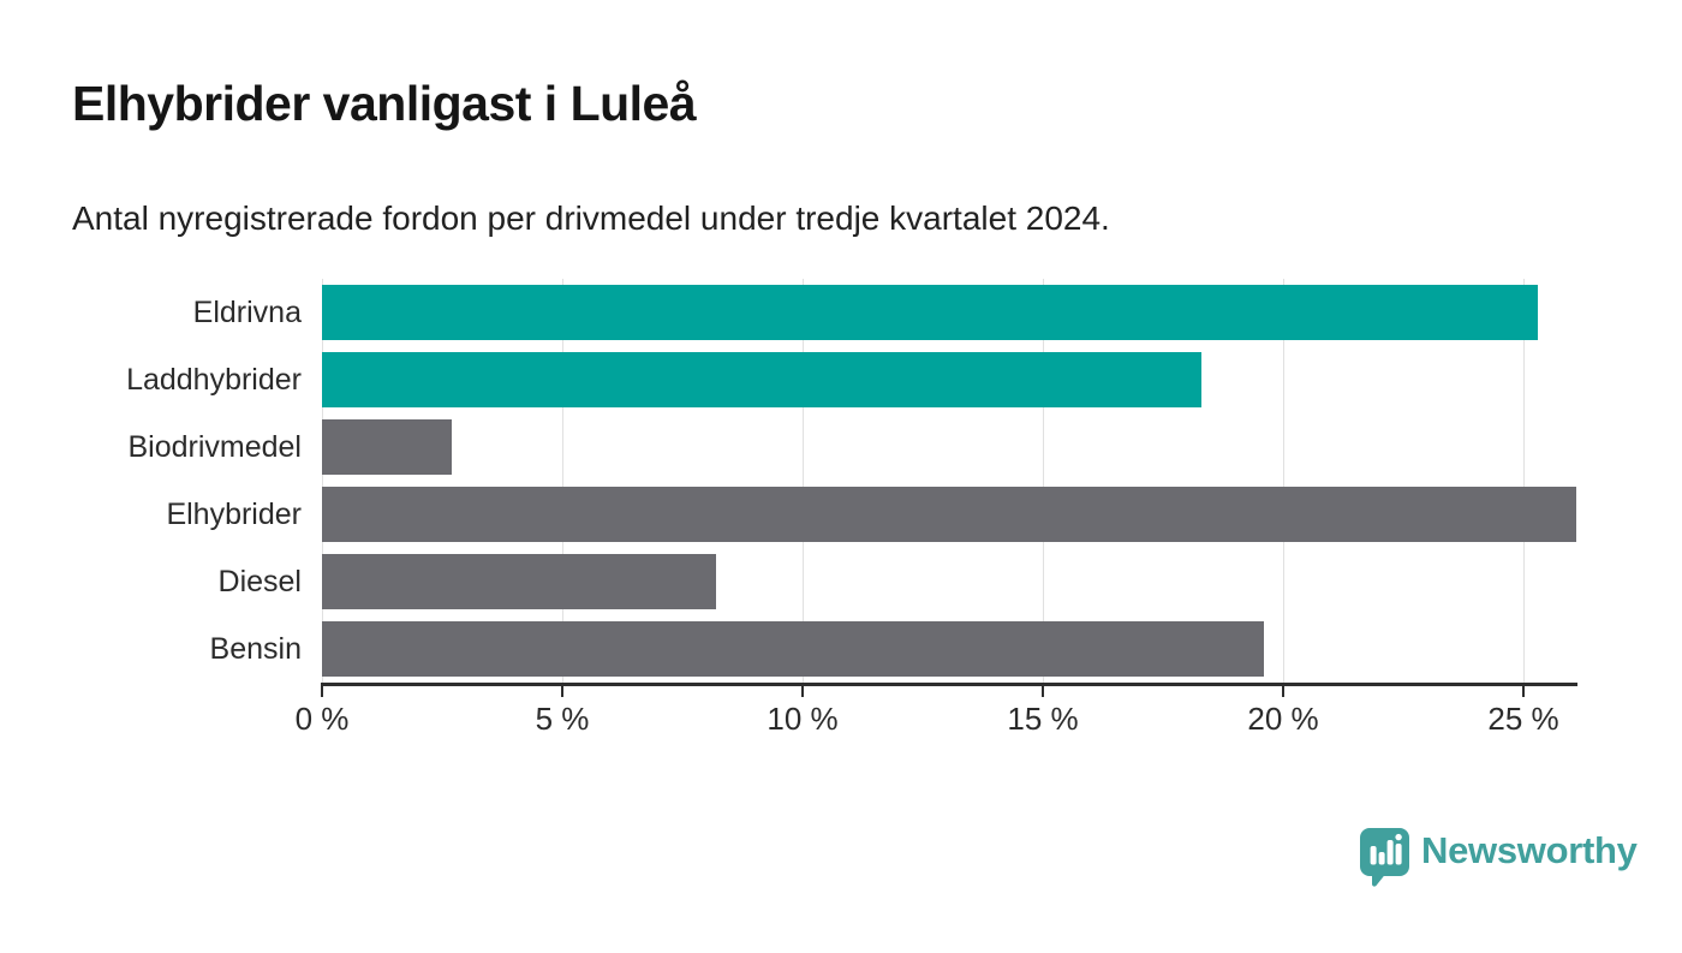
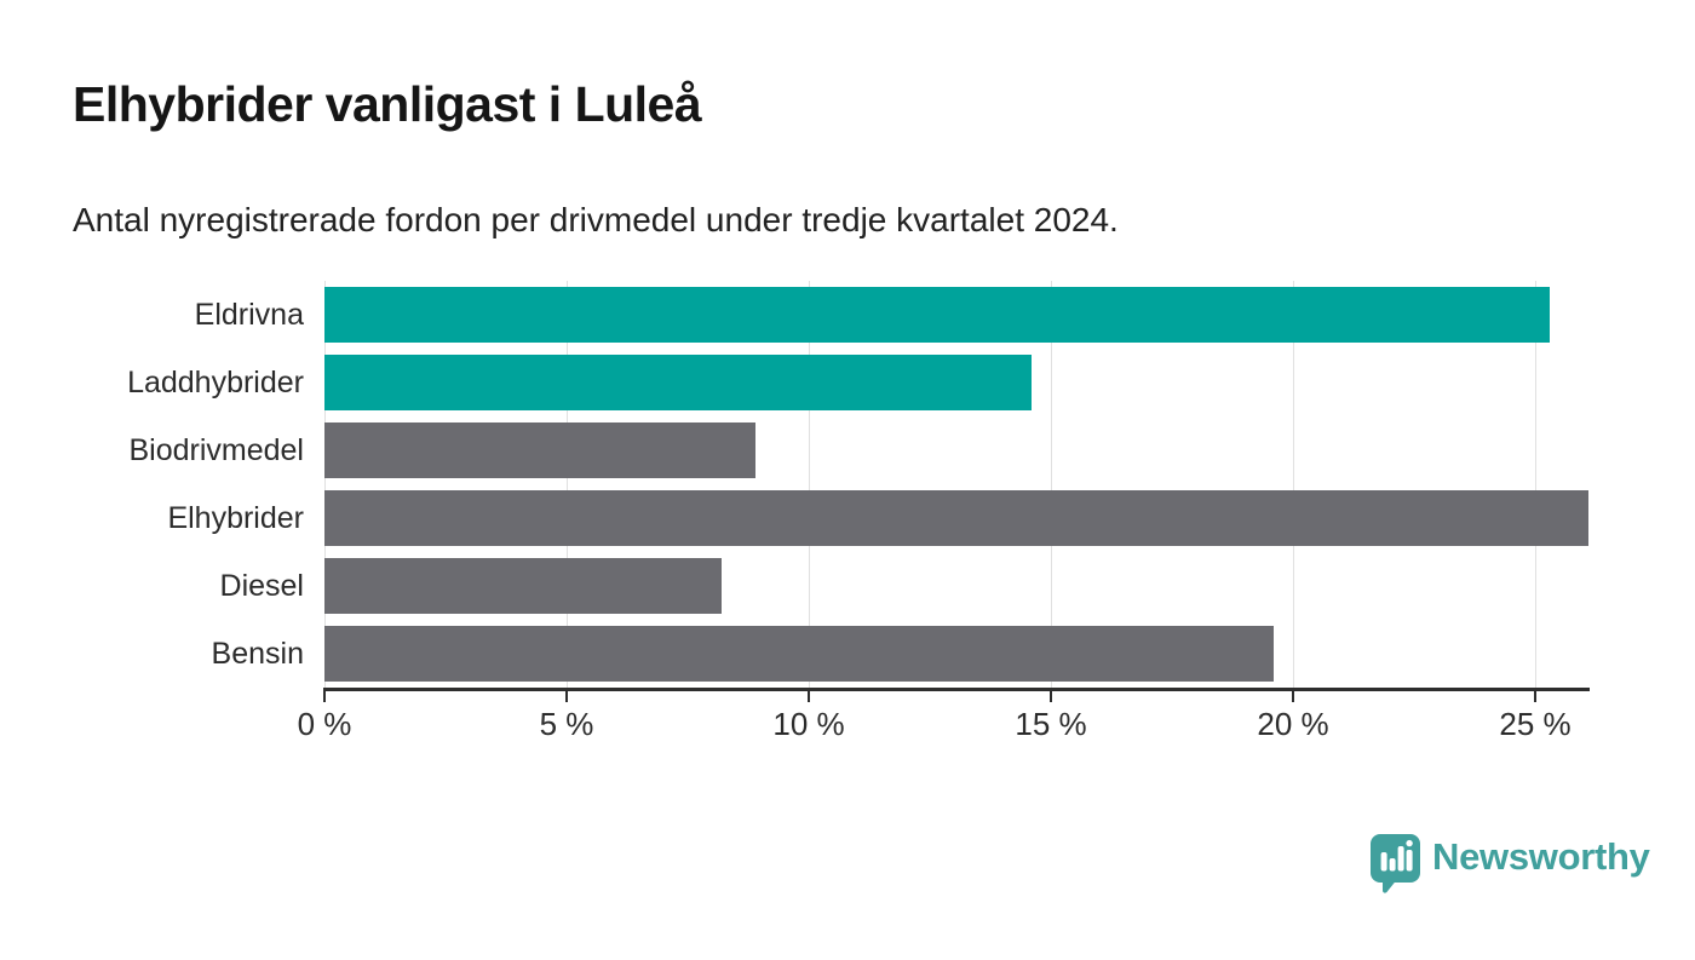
Laddhybrider: 18.3% -> 14.6%
Biodrivmedel: 2.7% -> 8.9%
